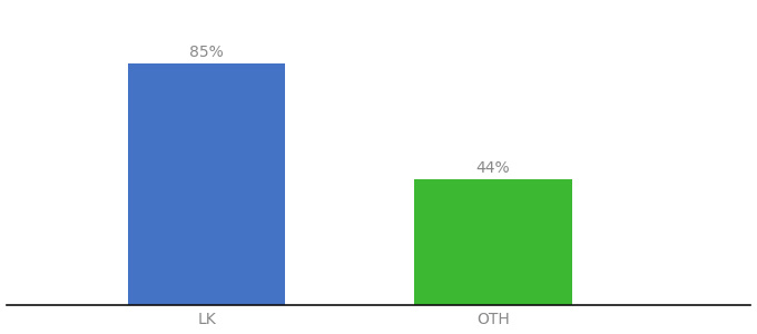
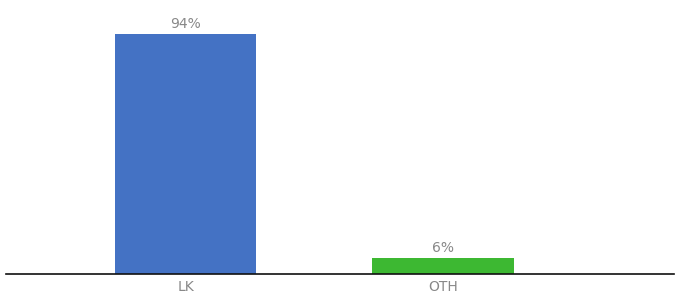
LK: 85% -> 94%
OTH: 44% -> 6%
